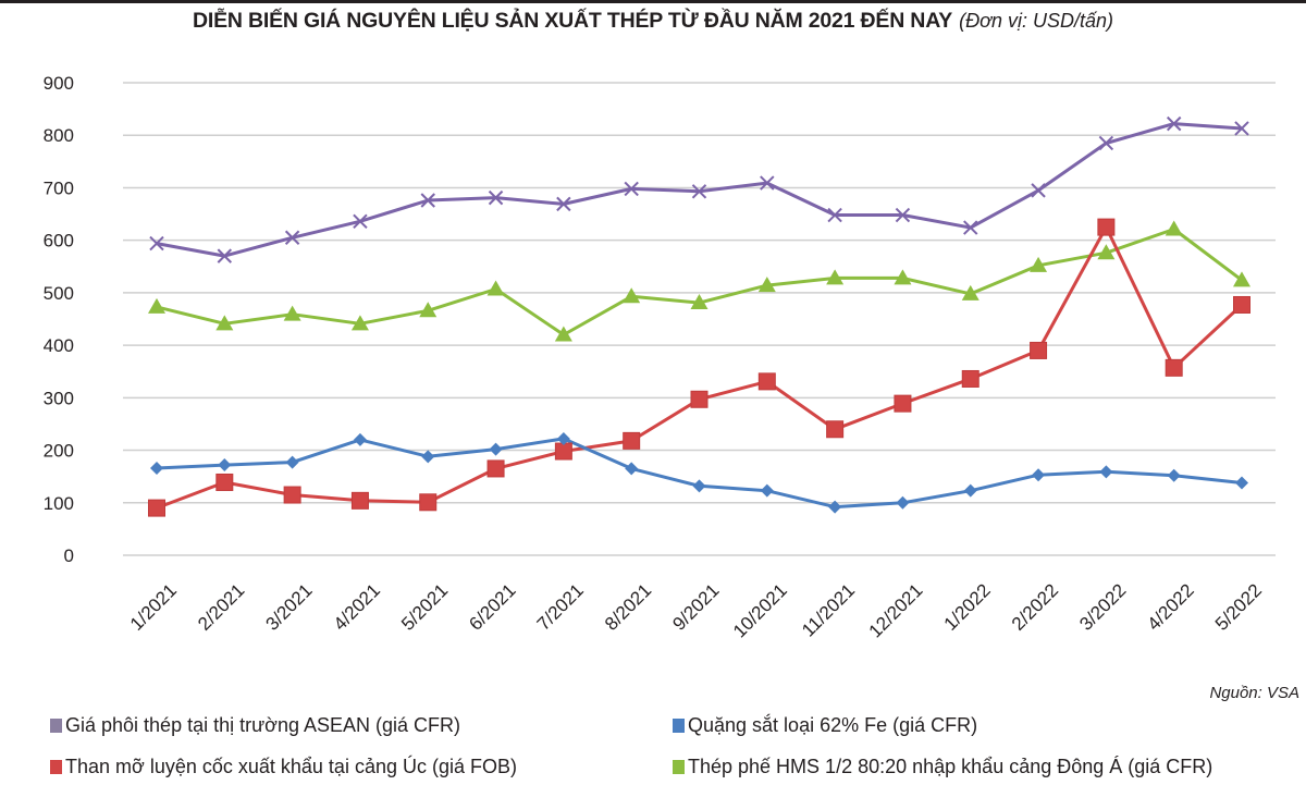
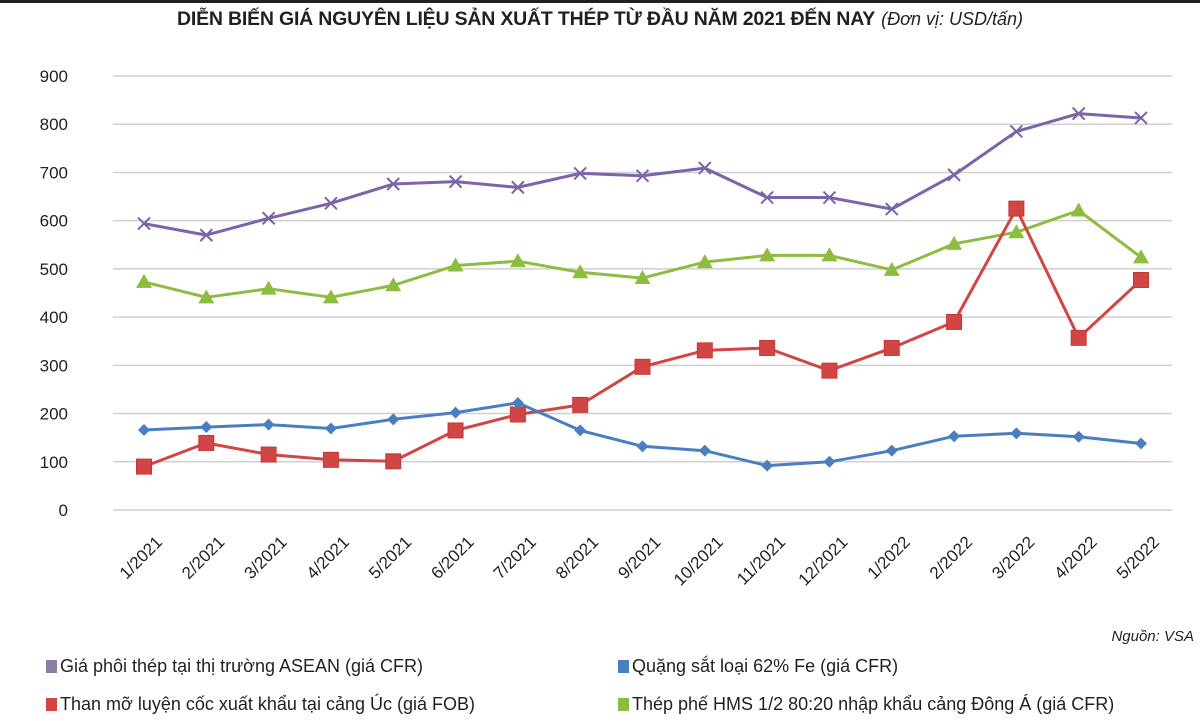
Quặng sắt loại 62% Fe (giá CFR)/4/2021: 220 -> 170
Thép phế HMS 1/2 80:20 nhập khẩu cảng Đông Á (giá CFR)/7/2021: 420 -> 520
Than mỡ luyện cốc xuất khẩu tại cảng Úc (giá FOB)/11/2021: 240 -> 340
